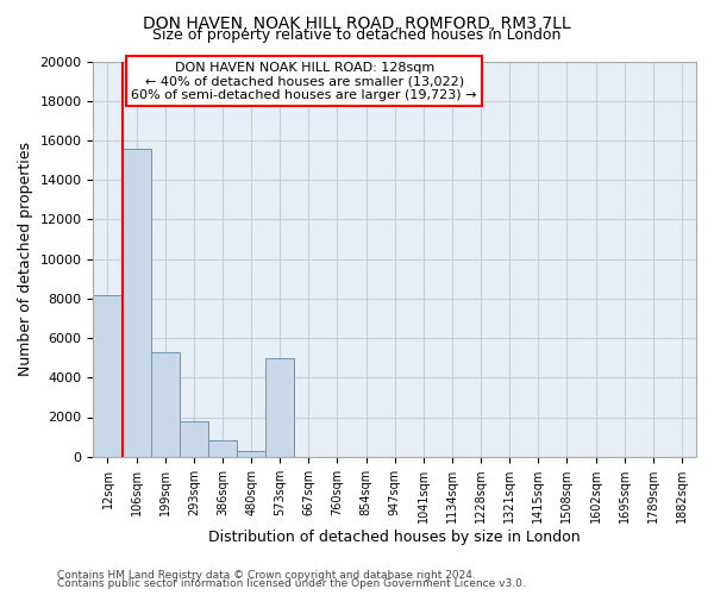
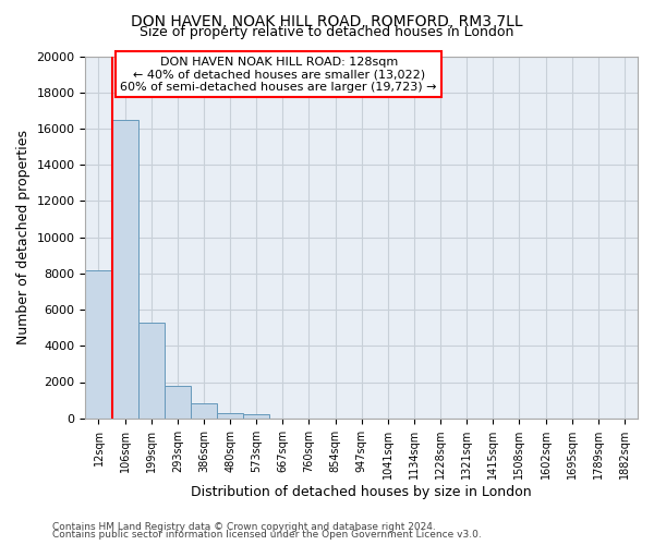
106sqm: 15600 -> 16500
573sqm: 5000 -> 200
